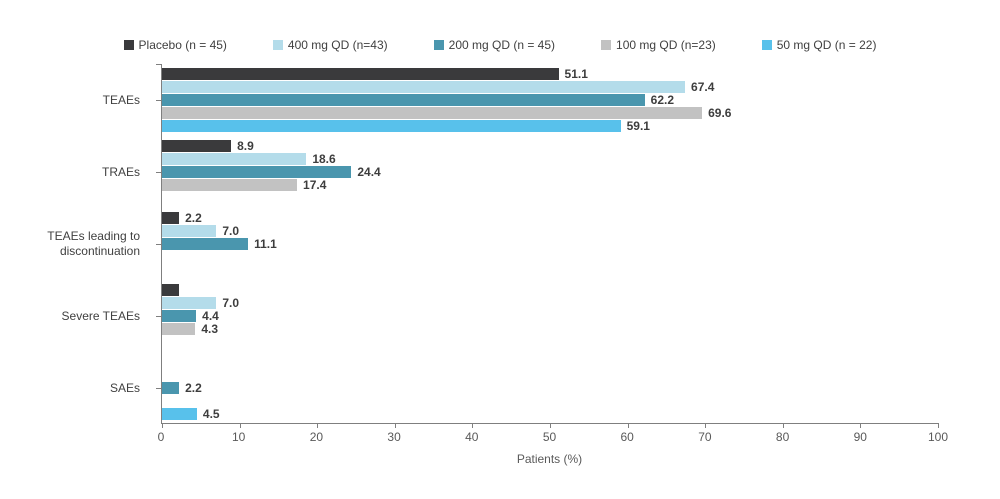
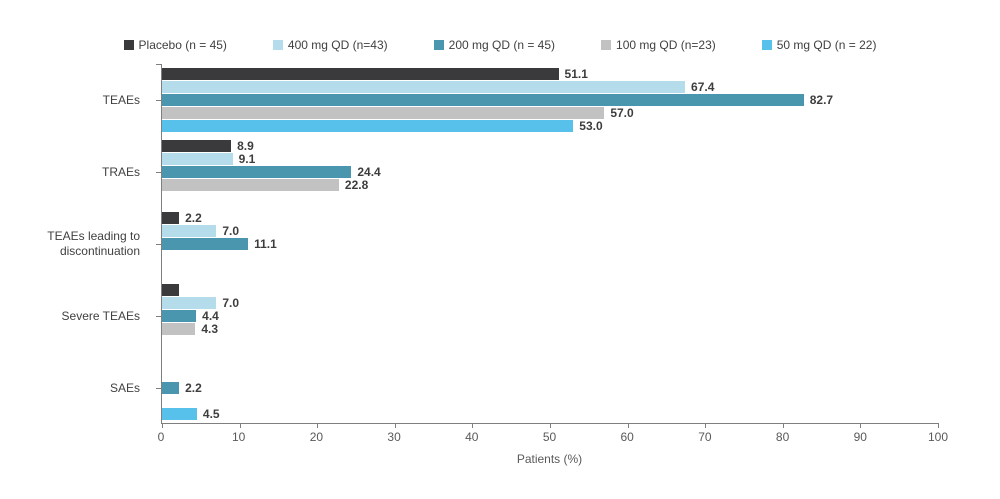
200 mg QD (n = 45)/TEAEs: 62.2 -> 82.7
100 mg QD (n=23)/TEAEs: 69.6 -> 57.0
50 mg QD (n = 22)/TEAEs: 59.1 -> 53.0
400 mg QD (n=43)/TRAEs: 18.6 -> 9.1
100 mg QD (n=23)/TRAEs: 17.4 -> 22.8
